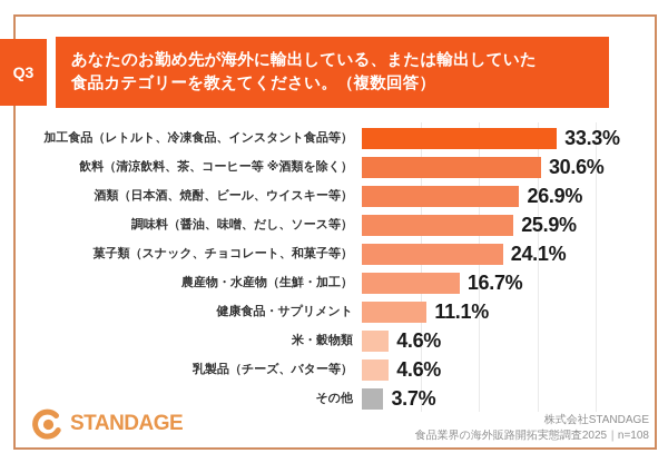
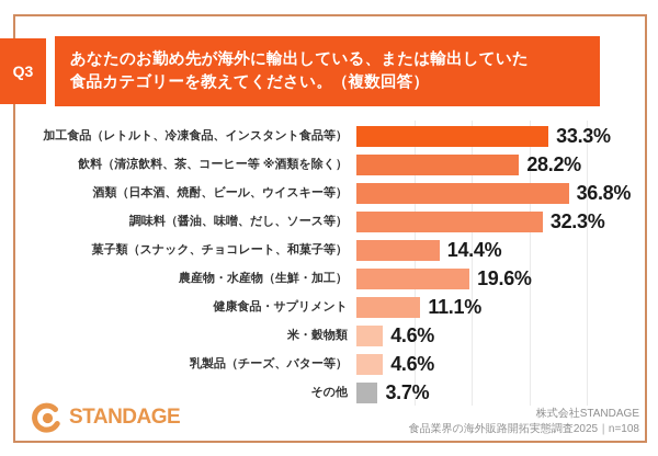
飲料（清涼飲料、茶、コーヒー等 ※酒類を除く）: 30.6% -> 28.2%
酒類（日本酒、焼酎、ビール、ウイスキー等）: 26.9% -> 36.8%
調味料（醤油、味噌、だし、ソース等）: 25.9% -> 32.3%
菓子類（スナック、チョコレート、和菓子等）: 24.1% -> 14.4%
農産物・水産物（生鮮・加工）: 16.7% -> 19.6%
